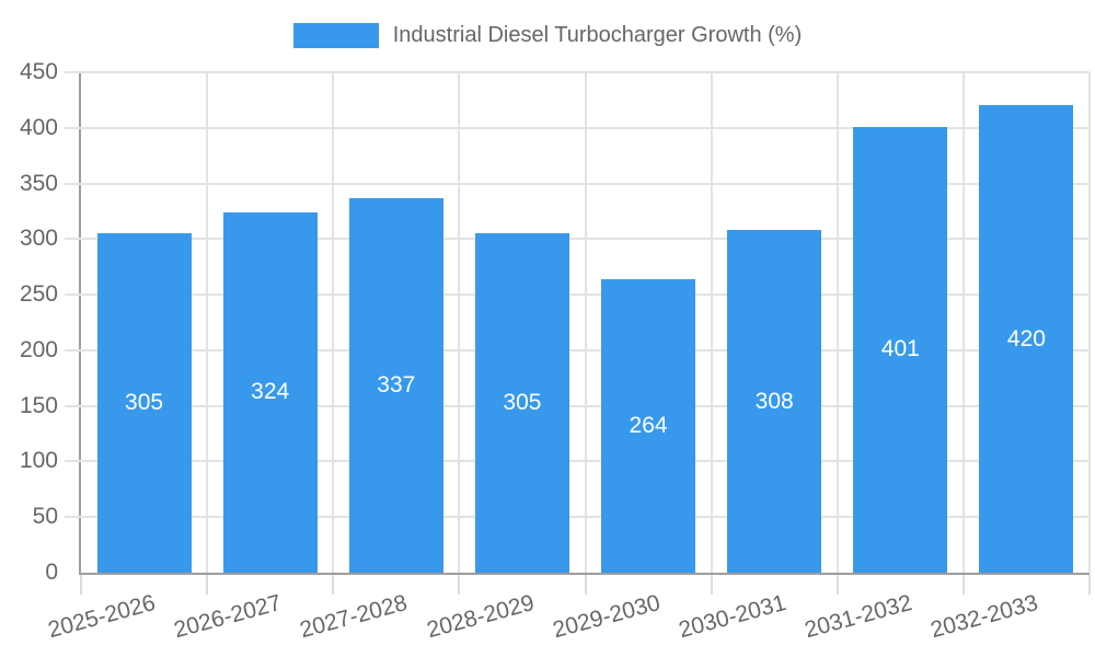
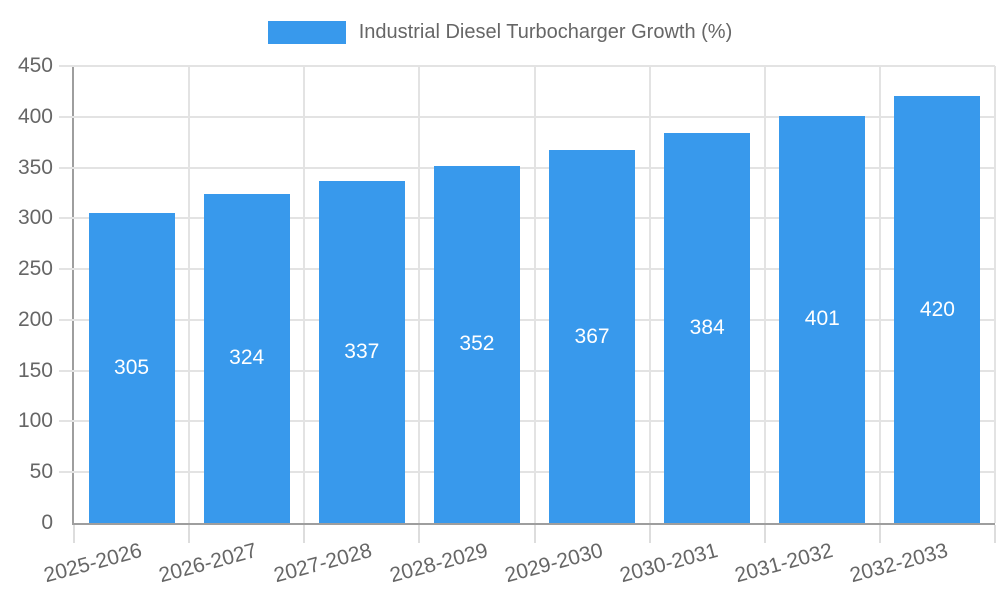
2028-2029: 305 -> 352
2029-2030: 264 -> 367
2030-2031: 308 -> 384
